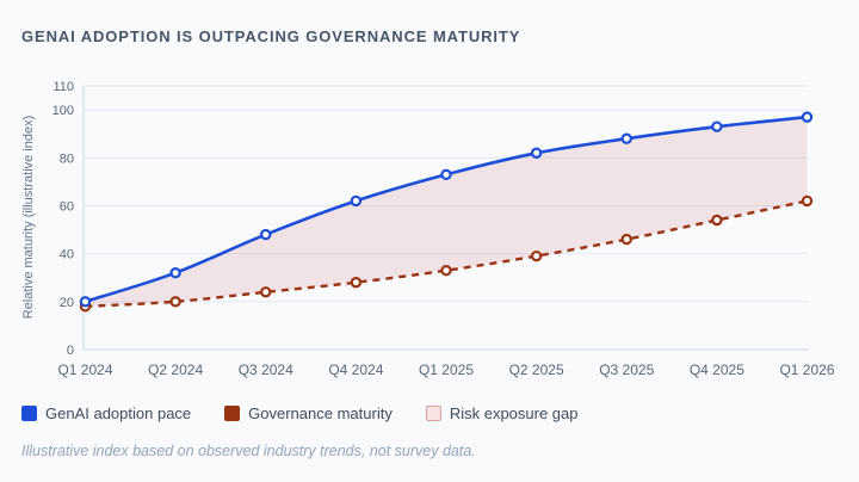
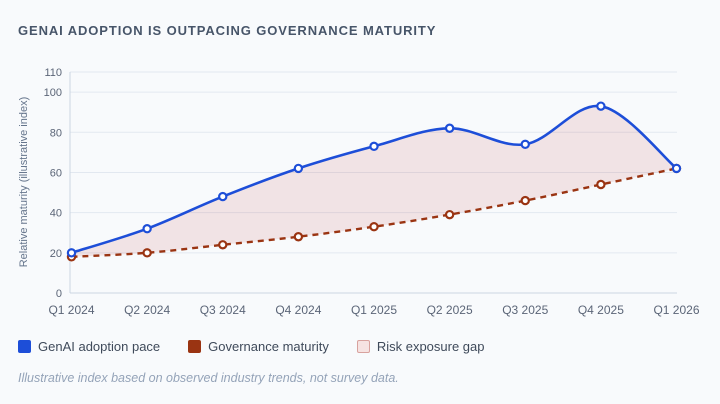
GenAI adoption pace/Q3 2025: 88 -> 74
GenAI adoption pace/Q1 2026: 97 -> 62
